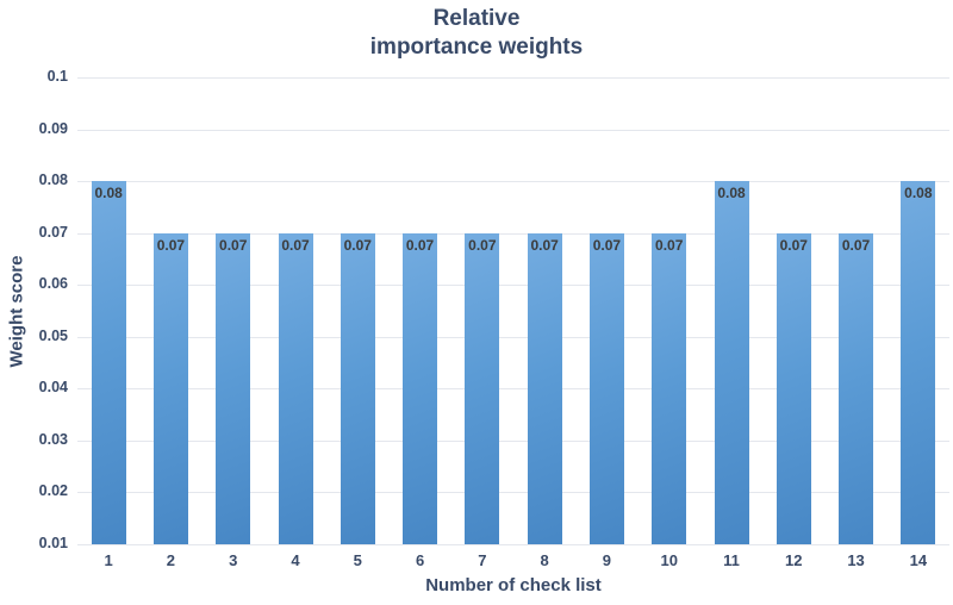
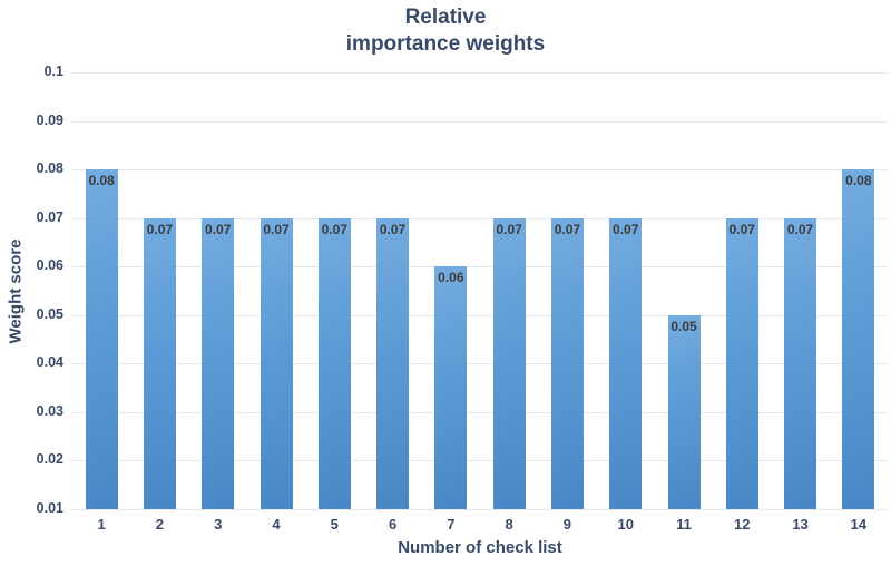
7: 0.07 -> 0.06
11: 0.08 -> 0.05
